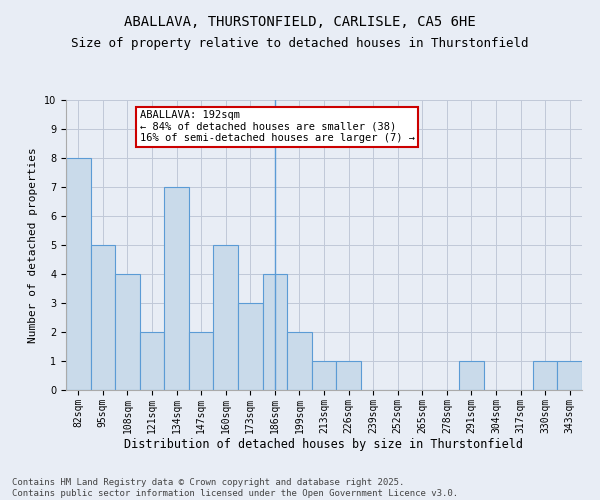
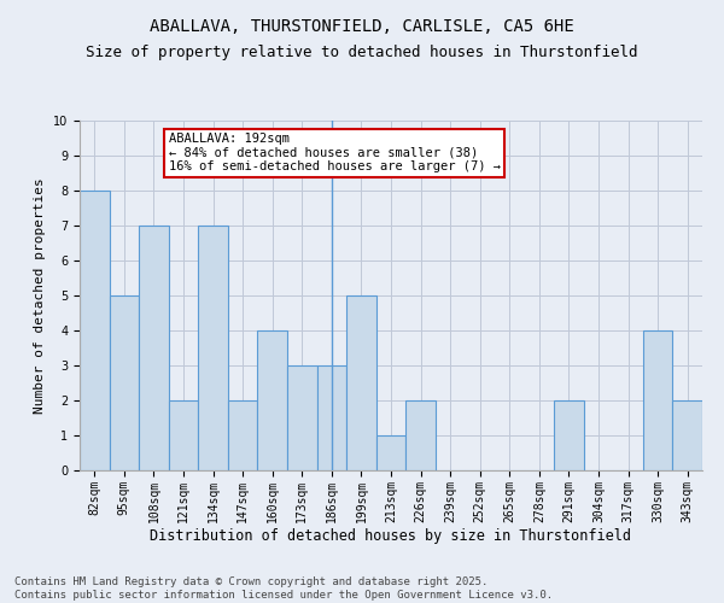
108sqm: 4 -> 7
160sqm: 5 -> 4
186sqm: 4 -> 3
199sqm: 2 -> 5
226sqm: 1 -> 2
291sqm: 1 -> 2
330sqm: 1 -> 4
343sqm: 1 -> 2
